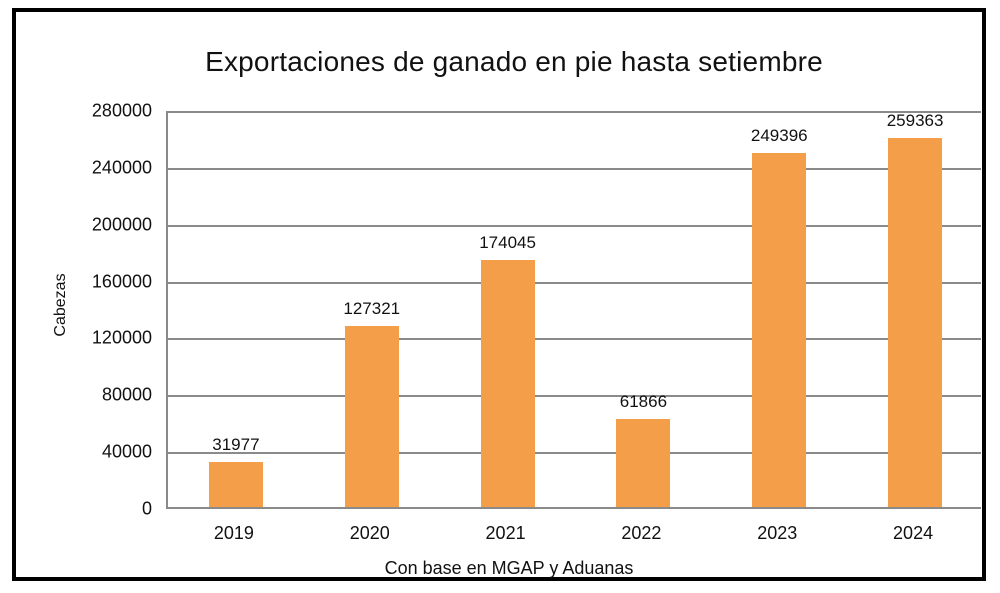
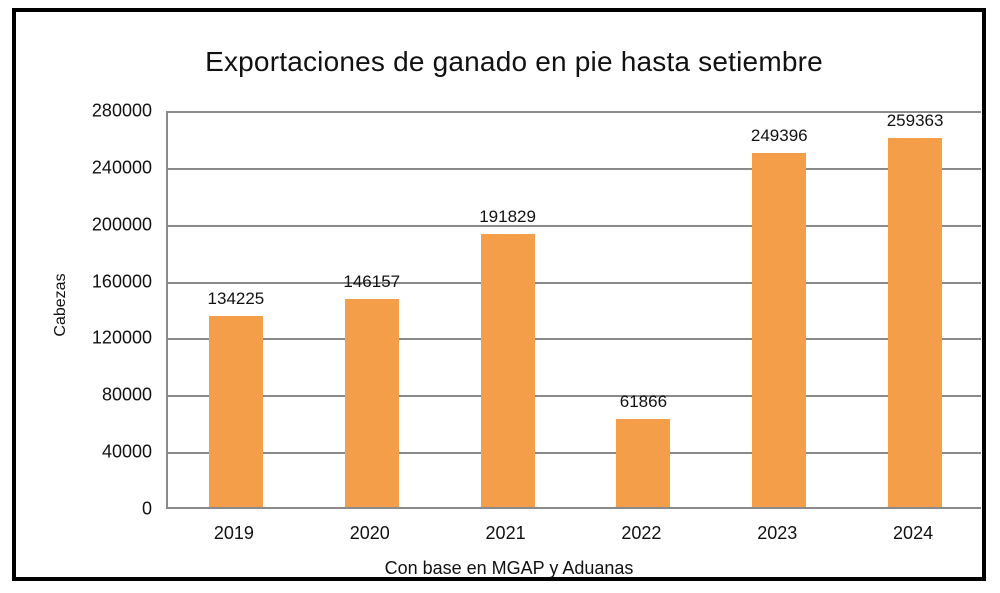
2019: 31977 -> 134225
2020: 127321 -> 146157
2021: 174045 -> 191829
